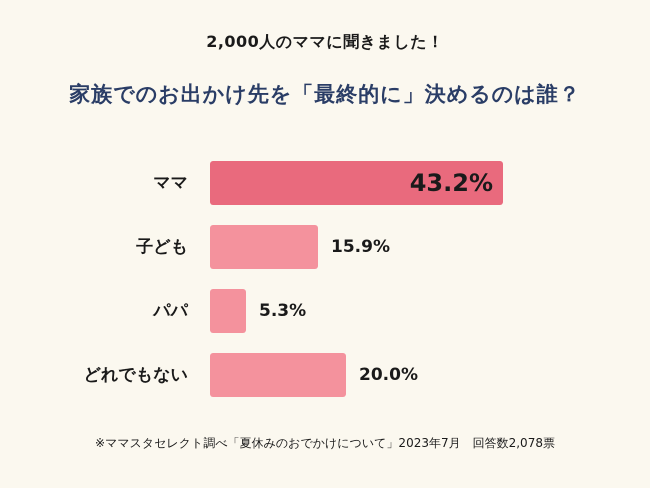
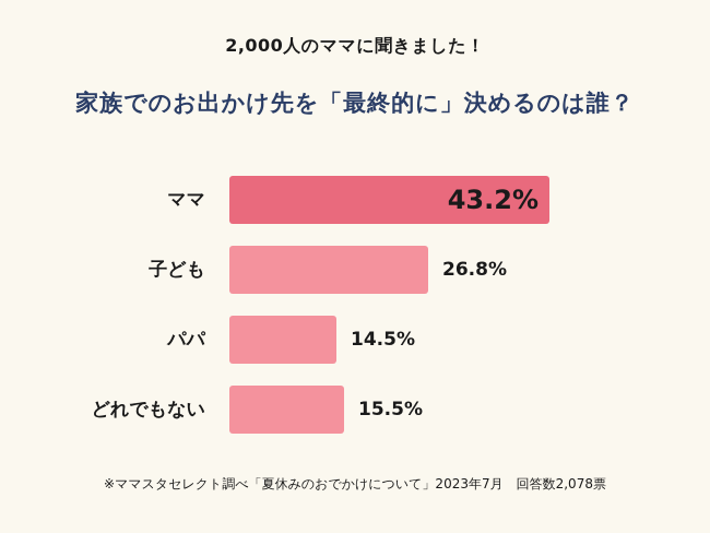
子ども: 15.9% -> 26.8%
パパ: 5.3% -> 14.5%
どれでもない: 20.0% -> 15.5%
